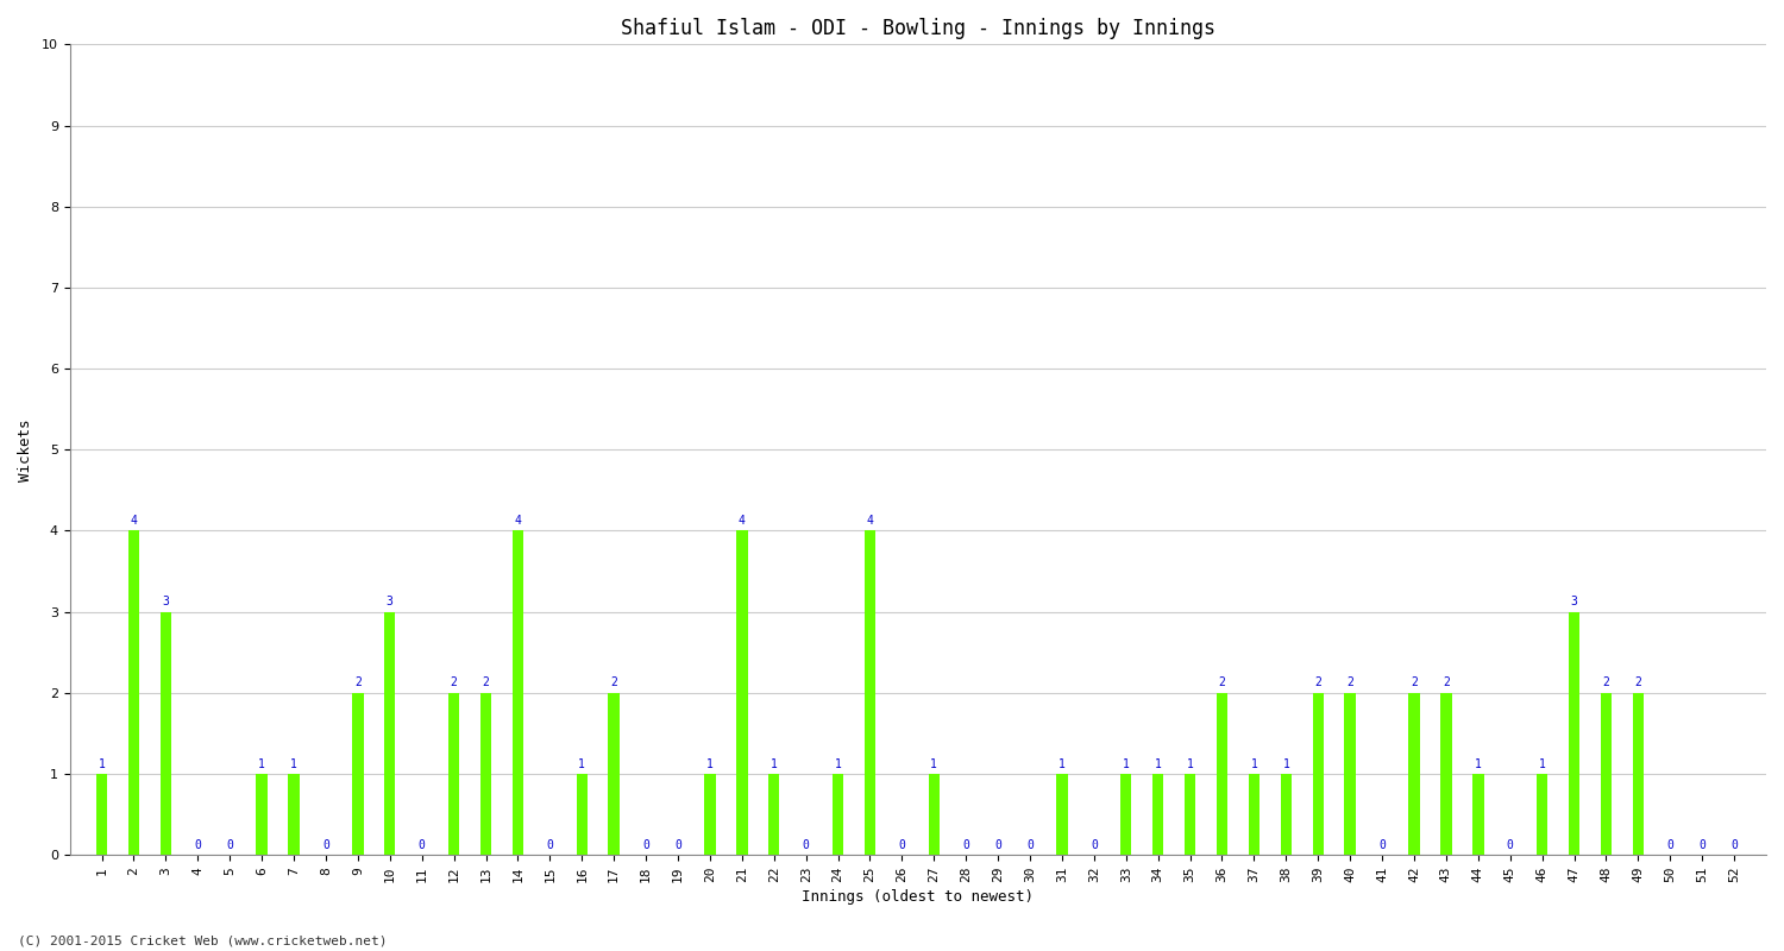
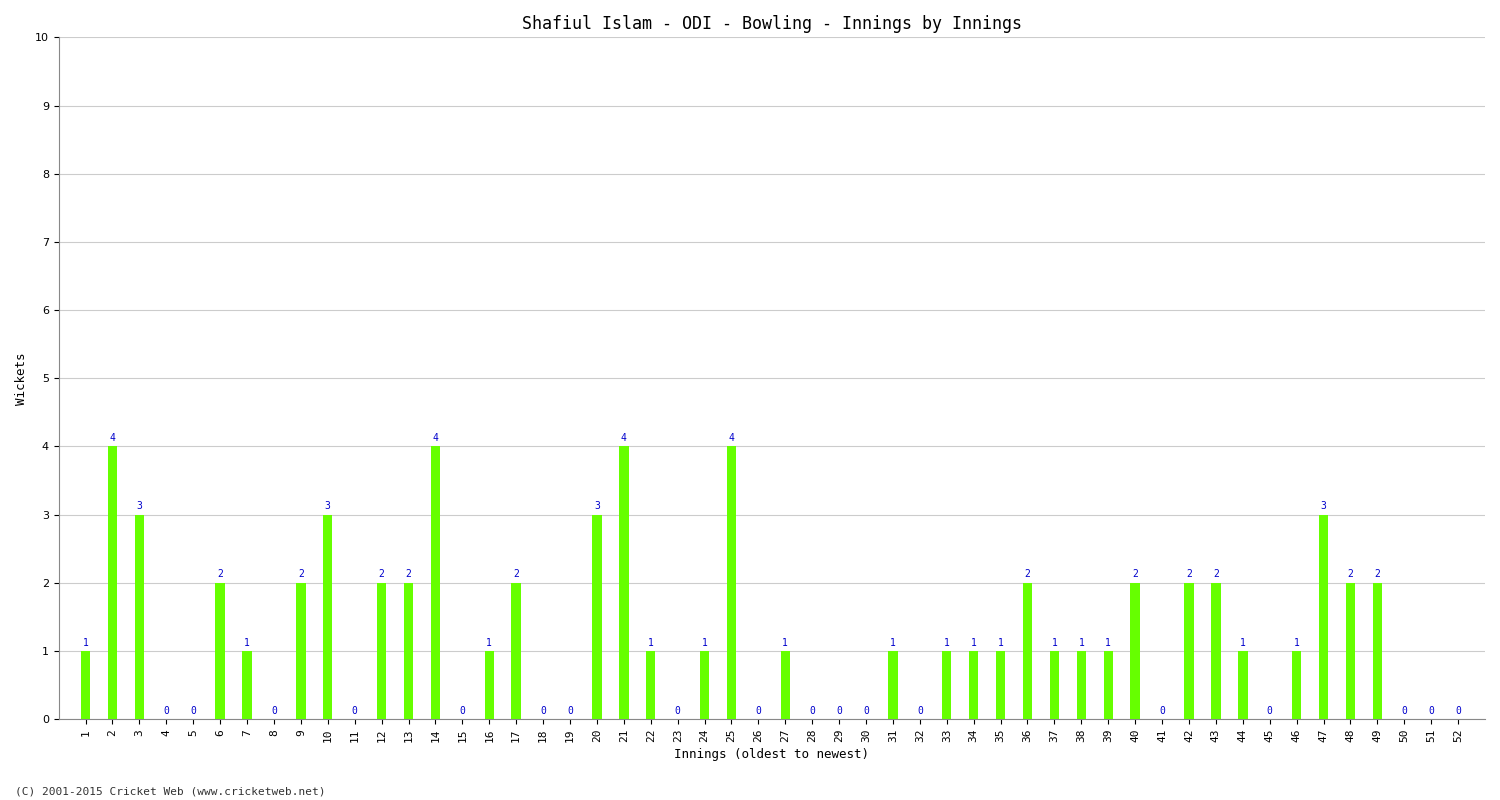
6: 1 -> 2
20: 1 -> 3
39: 2 -> 1
